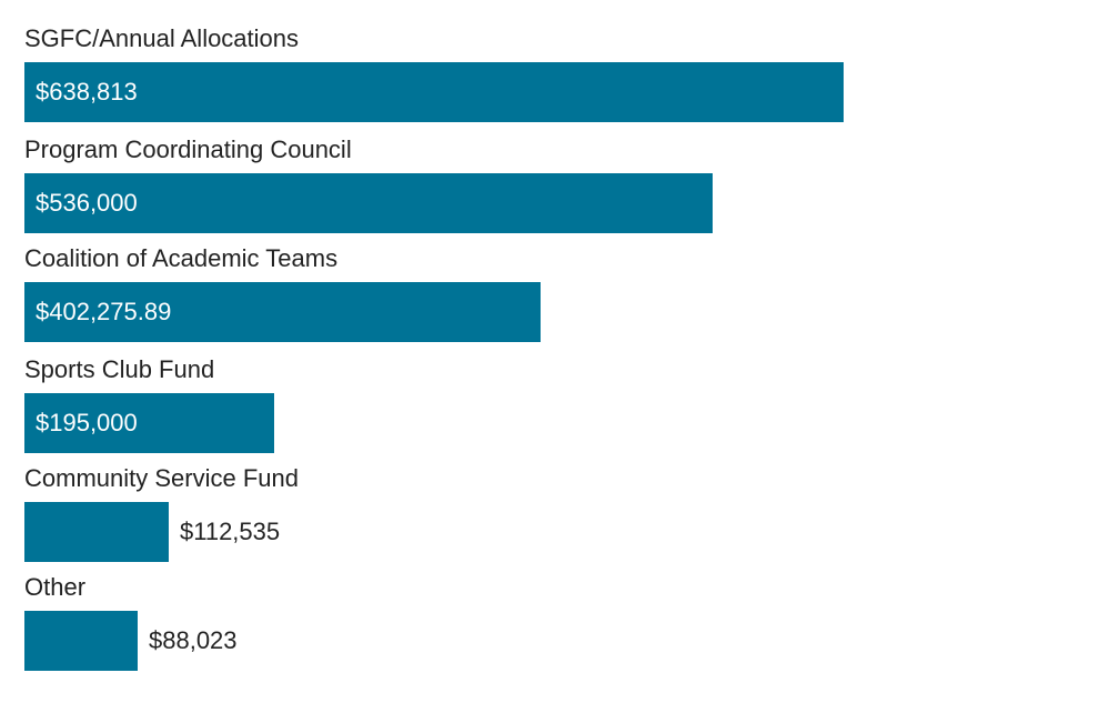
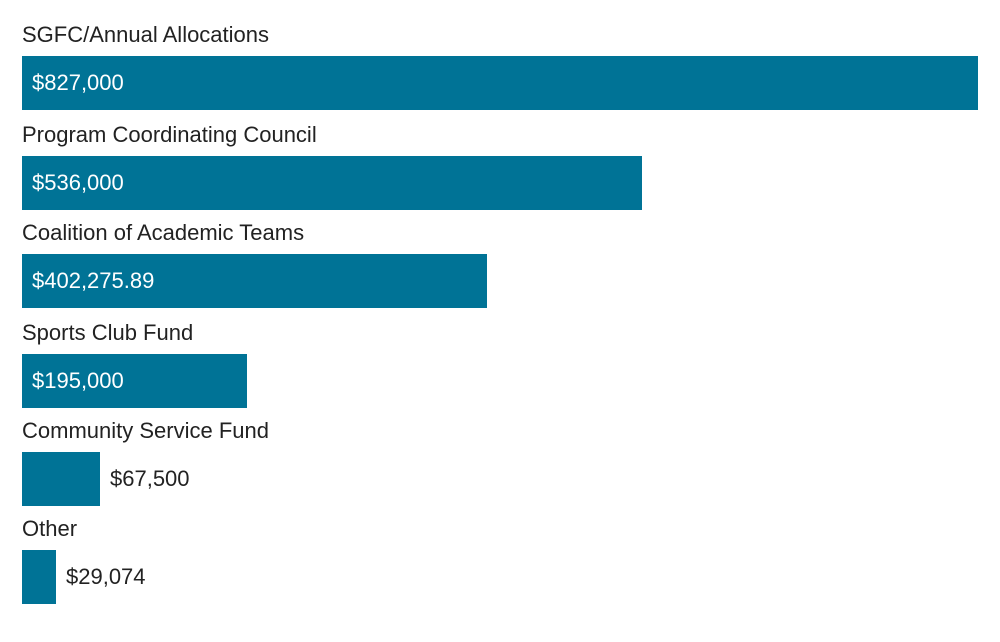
SGFC/Annual Allocations: $638,813 -> $827,000
Community Service Fund: $112,535 -> $67,500
Other: $88,023 -> $29,074
